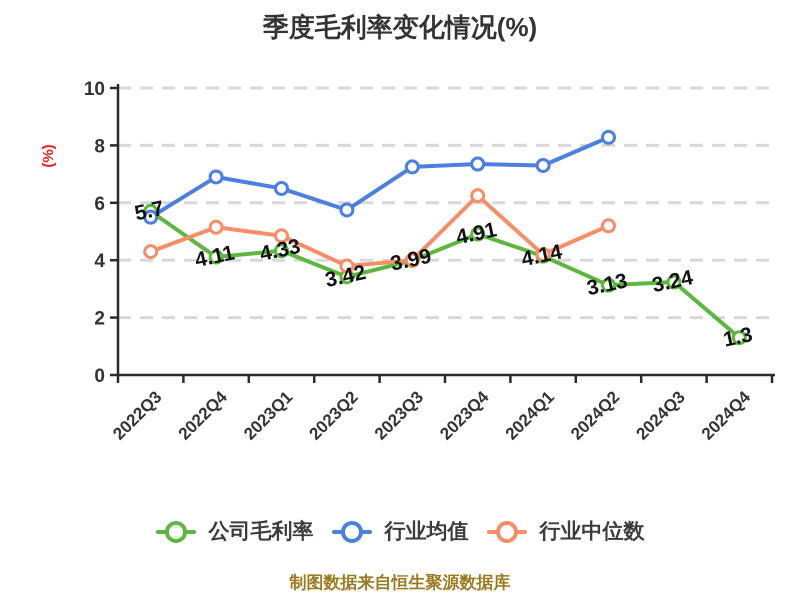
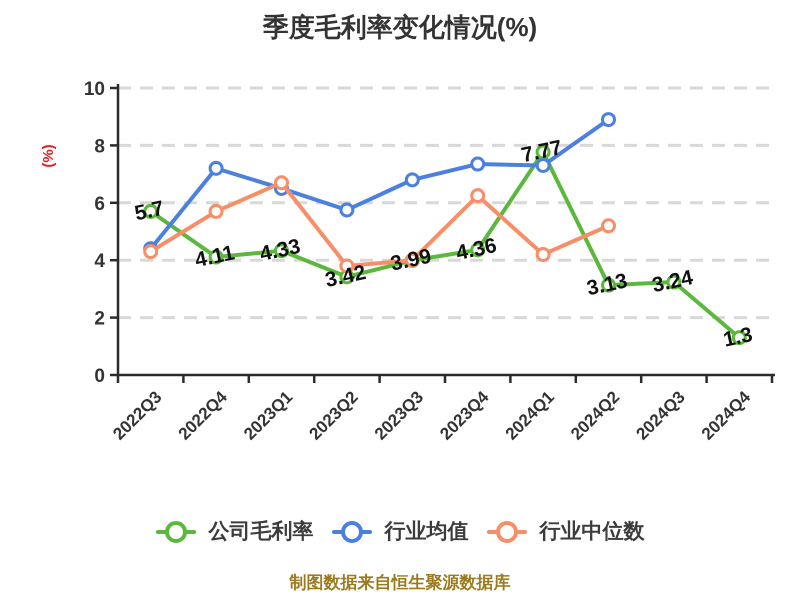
行业均值/2022Q3: 5.5 -> 4.4
行业均值/2022Q4: 6.9 -> 7.2
行业中位数/2022Q4: 5.2 -> 5.7
行业中位数/2023Q1: 4.8 -> 6.7
行业均值/2023Q3: 7.2 -> 6.8
公司毛利率/2023Q4: 4.91 -> 4.36
公司毛利率/2024Q1: 4.14 -> 7.77
行业均值/2024Q2: 8.3 -> 8.9
